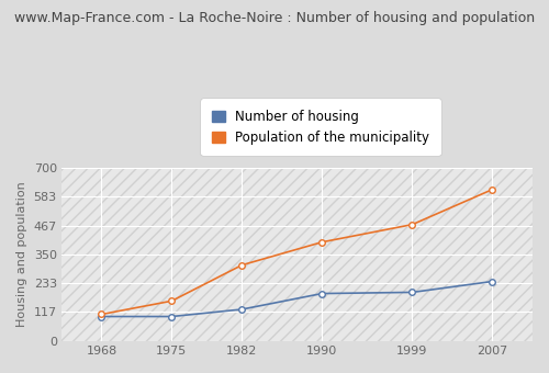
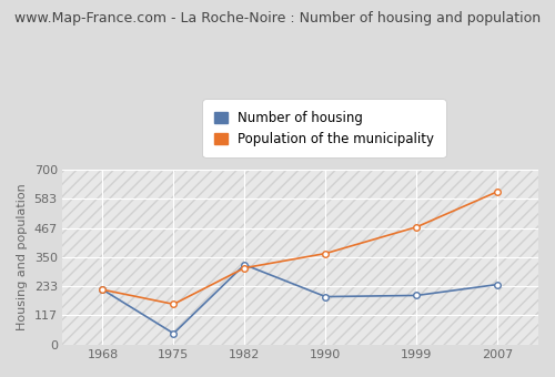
Number of housing/1968: 99 -> 220
Population of the municipality/1968: 108 -> 220
Number of housing/1975: 99 -> 45
Number of housing/1982: 128 -> 320
Population of the municipality/1990: 400 -> 365
